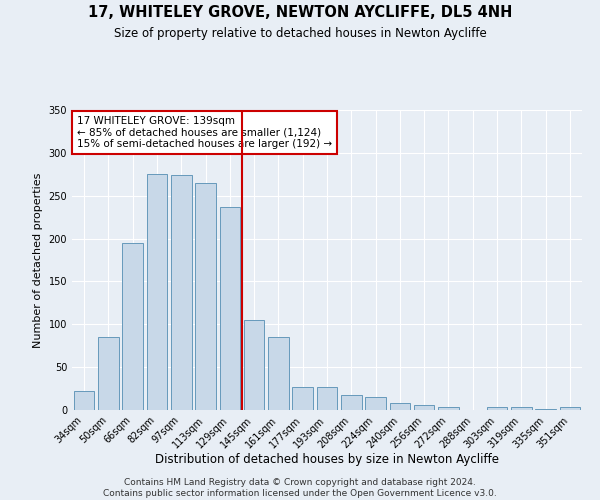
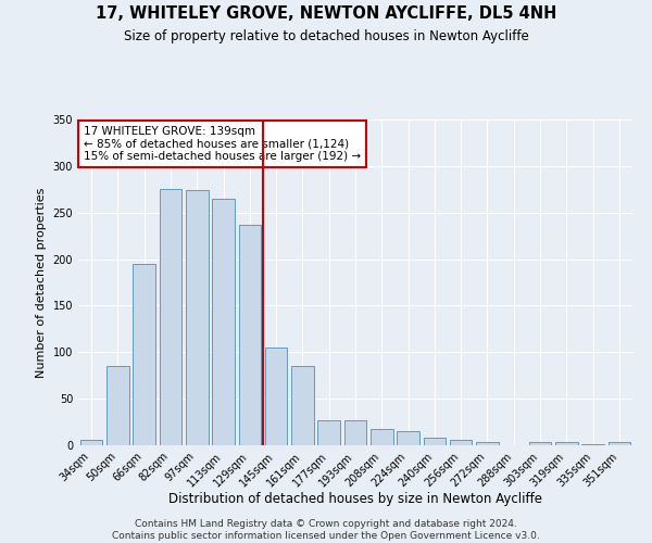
34sqm: 22 -> 6
